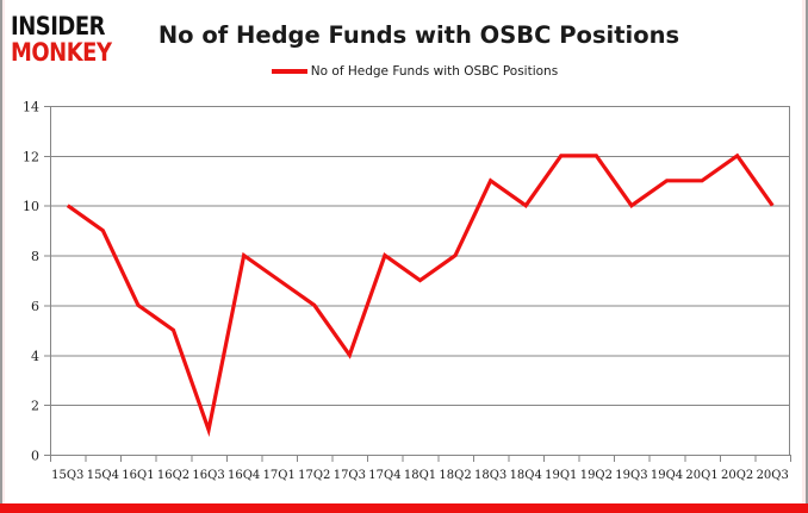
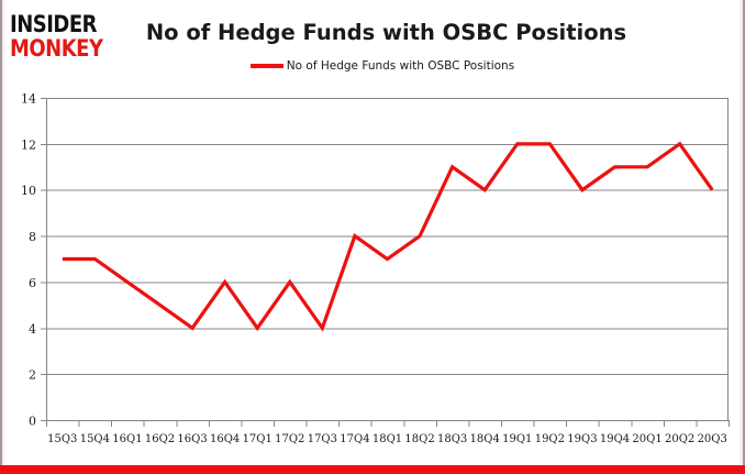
15Q3: 10 -> 7
15Q4: 9 -> 7
16Q3: 1 -> 4
16Q4: 8 -> 6
17Q1: 7 -> 4
